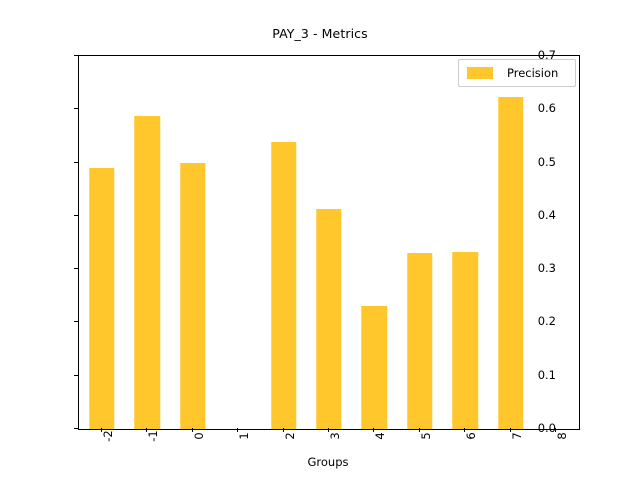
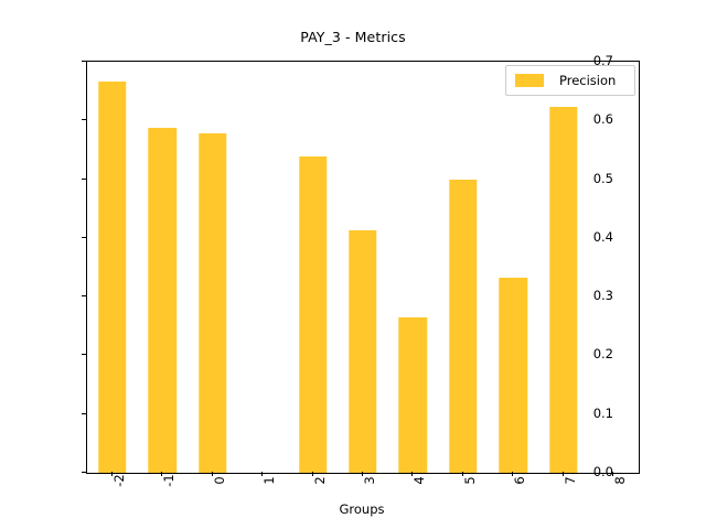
-2: 0.49 -> 0.67
0: 0.50 -> 0.58
4: 0.23 -> 0.27
5: 0.33 -> 0.50
